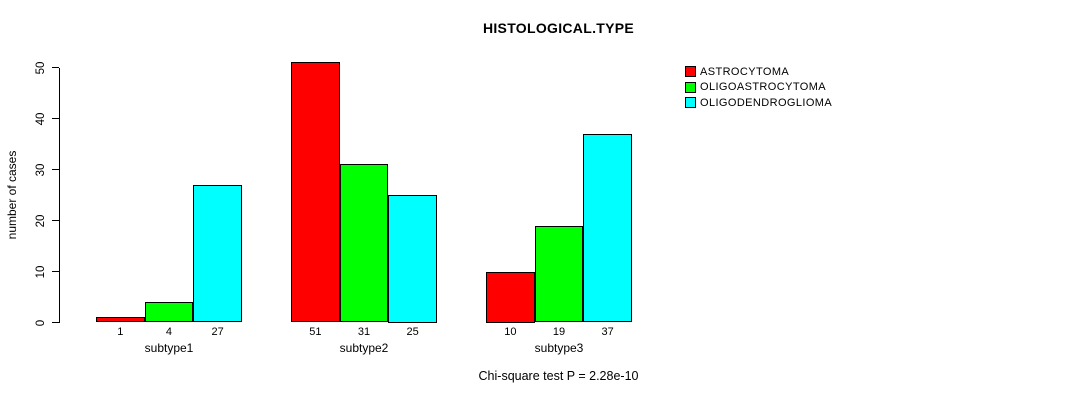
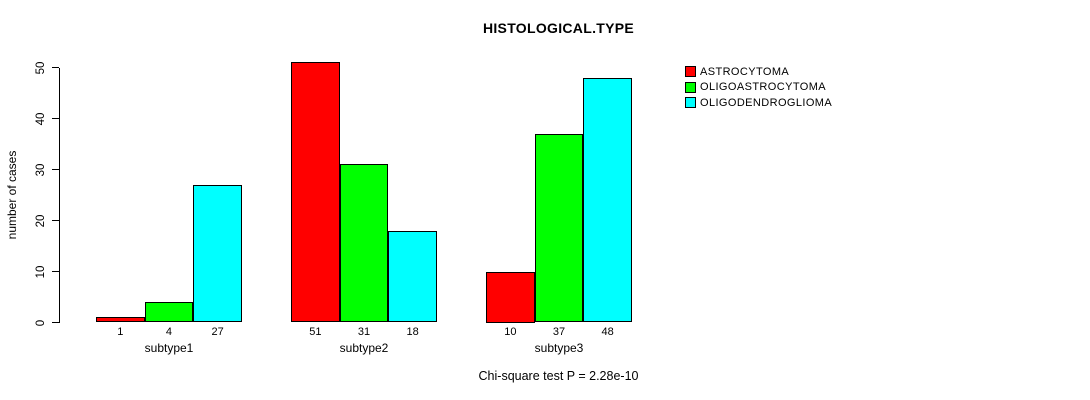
OLIGODENDROGLIOMA/subtype2: 25 -> 18
OLIGOASTROCYTOMA/subtype3: 19 -> 37
OLIGODENDROGLIOMA/subtype3: 37 -> 48
